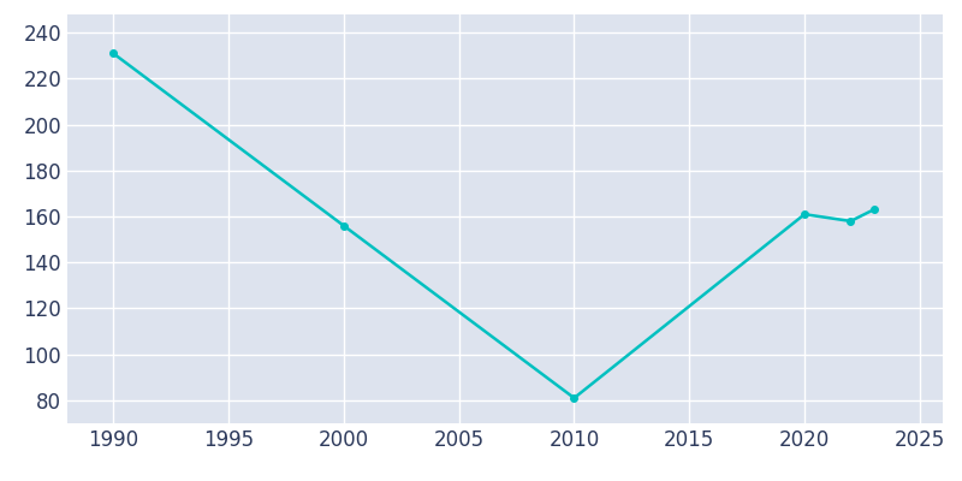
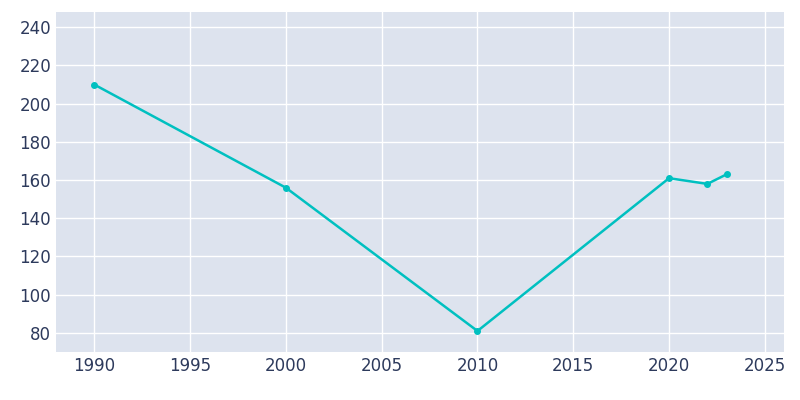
1990: 231 -> 210
